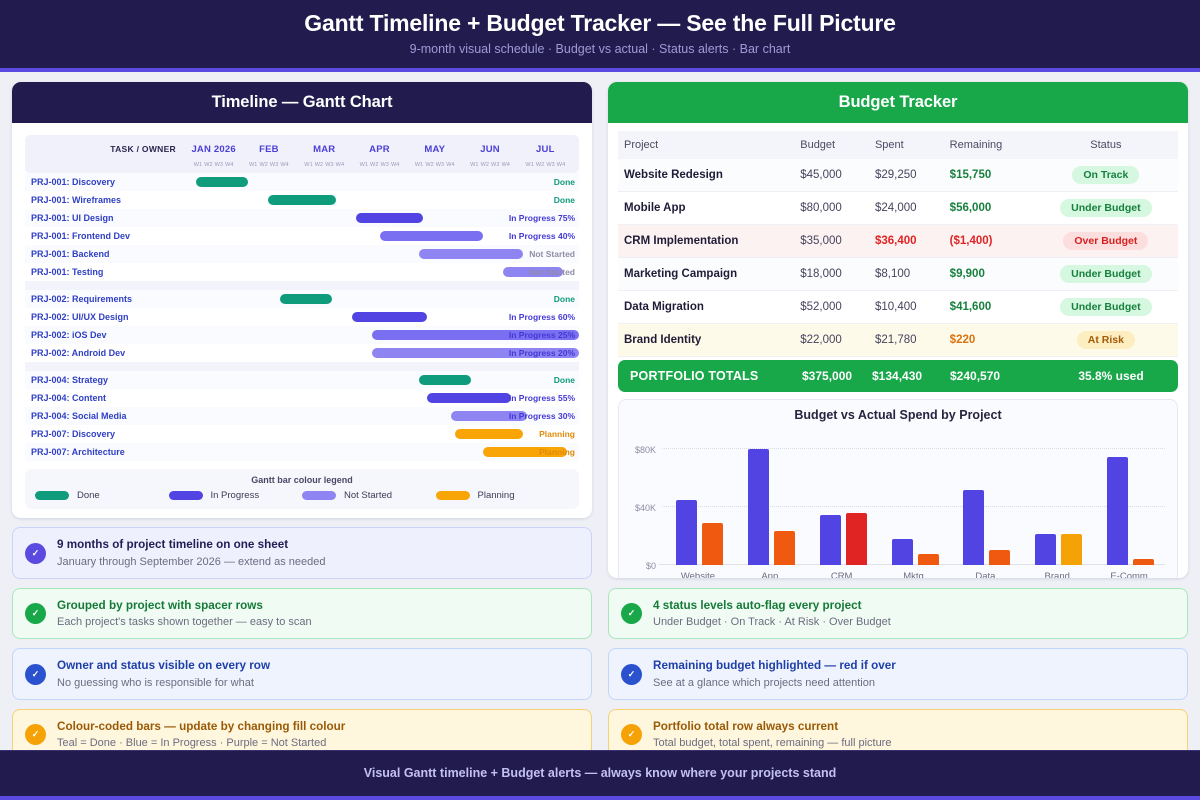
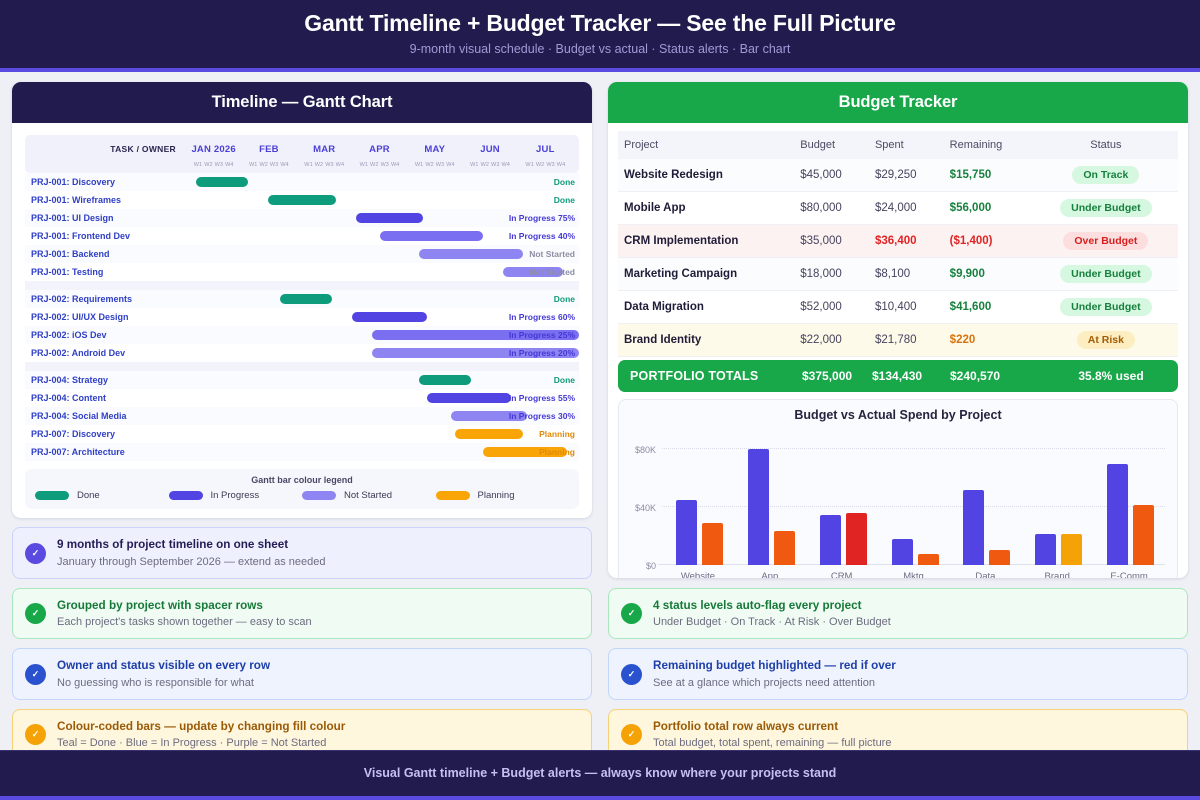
Budget/E-Comm: $75K -> $70K
Spent/E-Comm: $4K -> $42K
